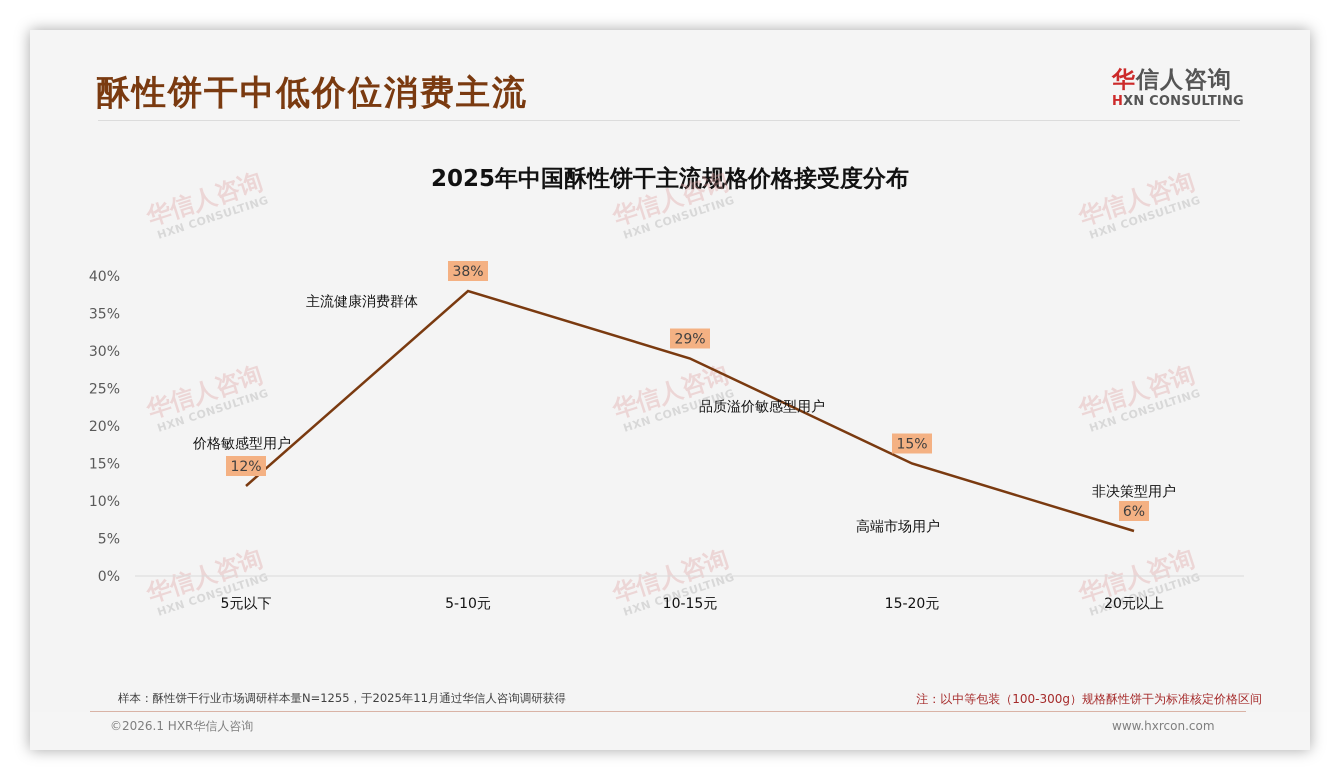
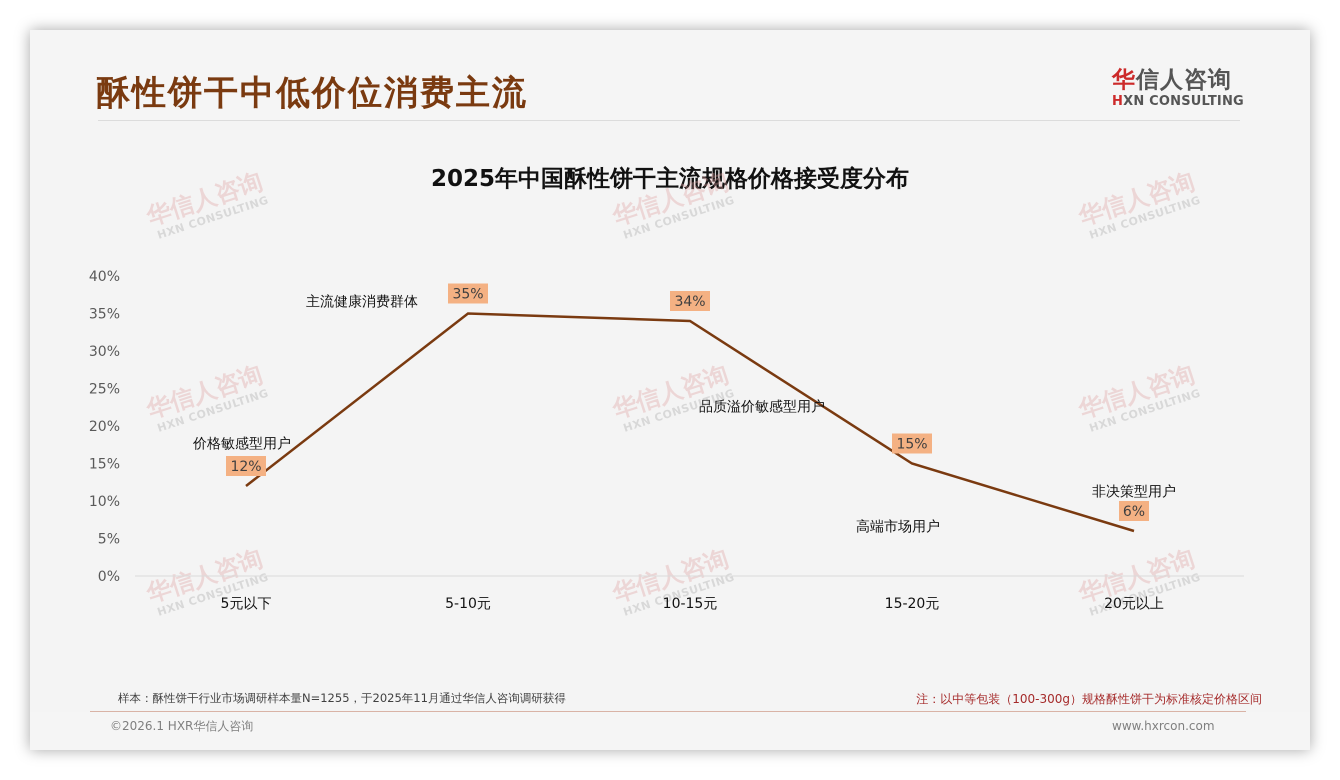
5-10元: 38% -> 35%
10-15元: 29% -> 34%
